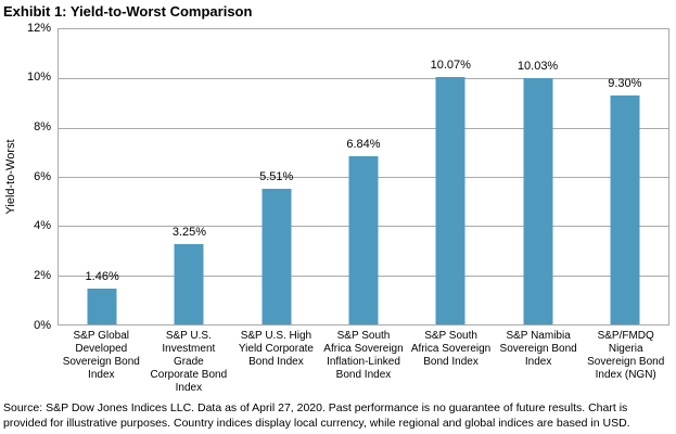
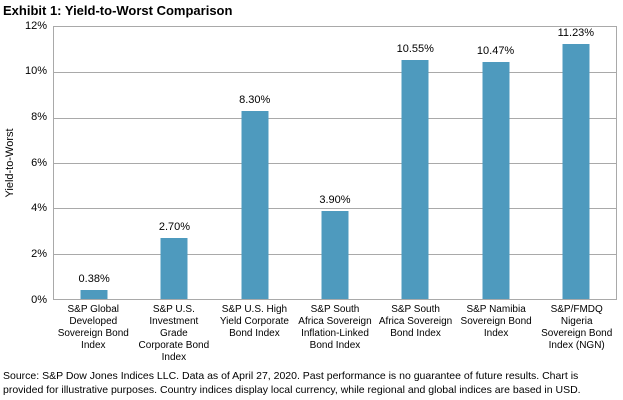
S&P Global Developed Sovereign Bond Index: 1.46% -> 0.38%
S&P U.S. Investment Grade Corporate Bond Index: 3.25% -> 2.70%
S&P U.S. High Yield Corporate Bond Index: 5.51% -> 8.30%
S&P South Africa Sovereign Inflation-Linked Bond Index: 6.84% -> 3.90%
S&P South Africa Sovereign Bond Index: 10.07% -> 10.55%
S&P Namibia Sovereign Bond Index: 10.03% -> 10.47%
S&P/FMDQ Nigeria Sovereign Bond Index (NGN): 9.30% -> 11.23%
